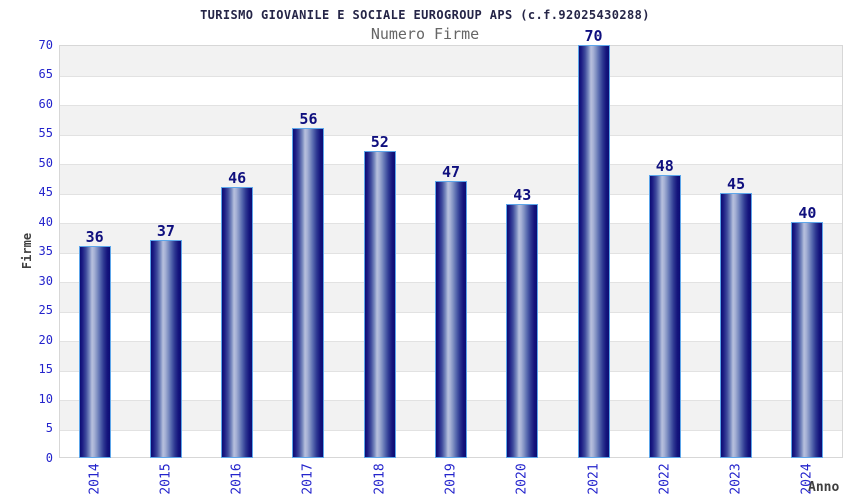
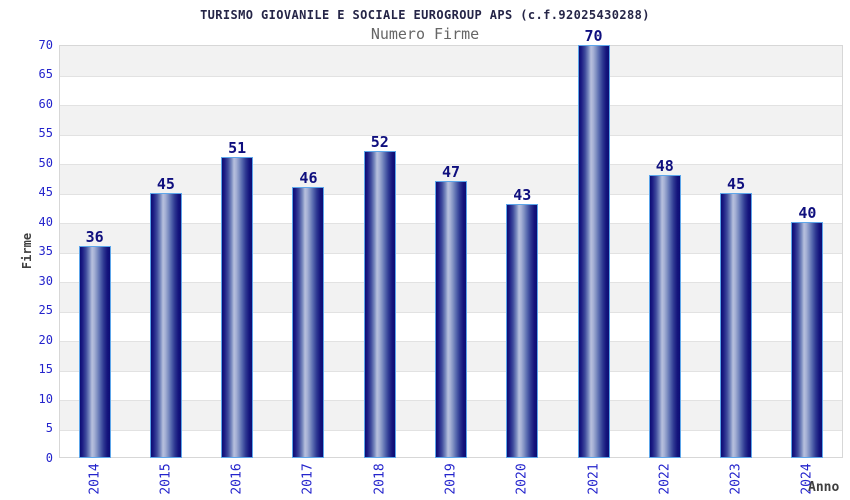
2015: 37 -> 45
2016: 46 -> 51
2017: 56 -> 46
